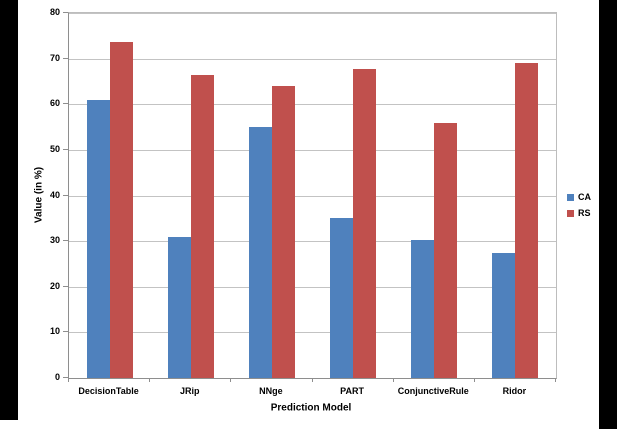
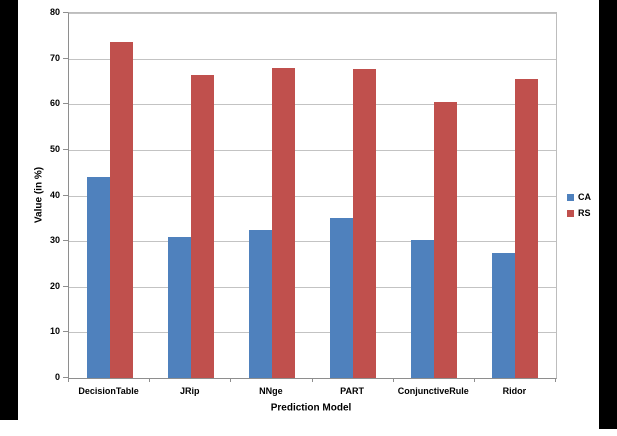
CA/DecisionTable: 61 -> 44
CA/NNge: 55 -> 32
RS/NNge: 64 -> 68
RS/ConjunctiveRule: 56 -> 60
RS/Ridor: 69 -> 66
